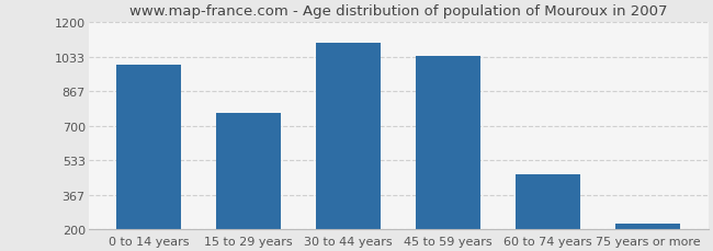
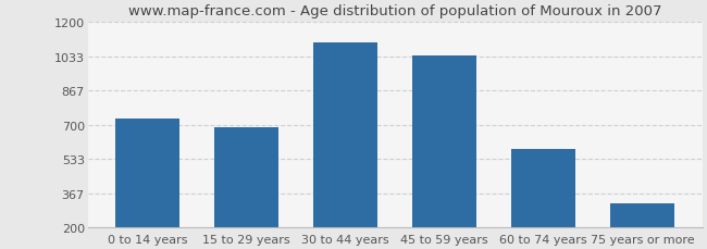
0 to 14 years: 990 -> 730
15 to 29 years: 760 -> 690
60 to 74 years: 470 -> 580
75 years or more: 230 -> 320
